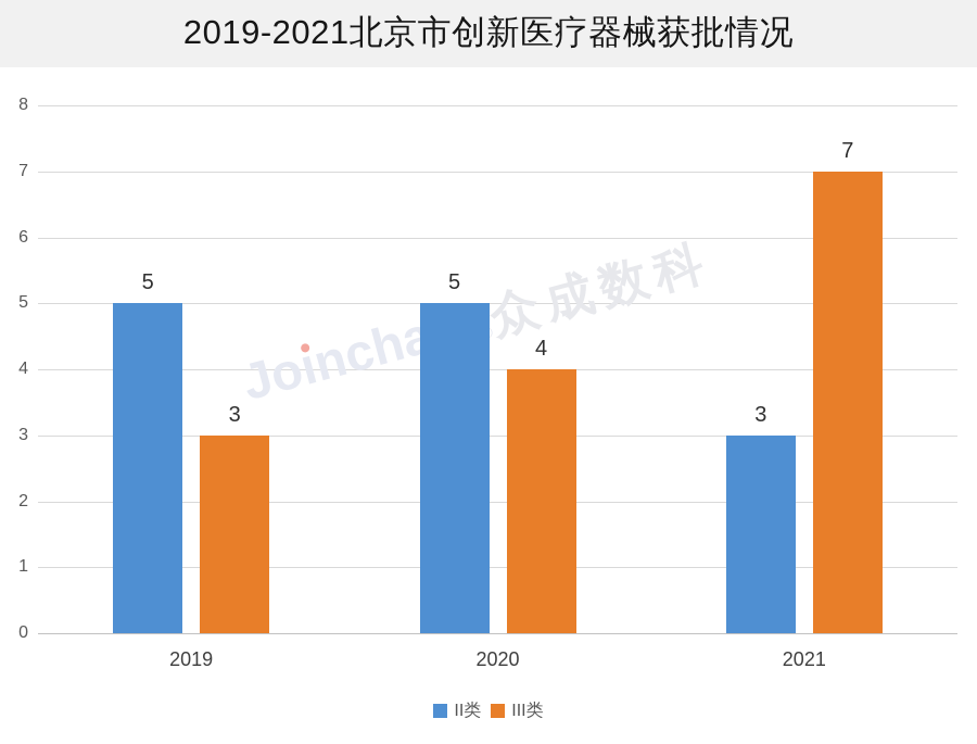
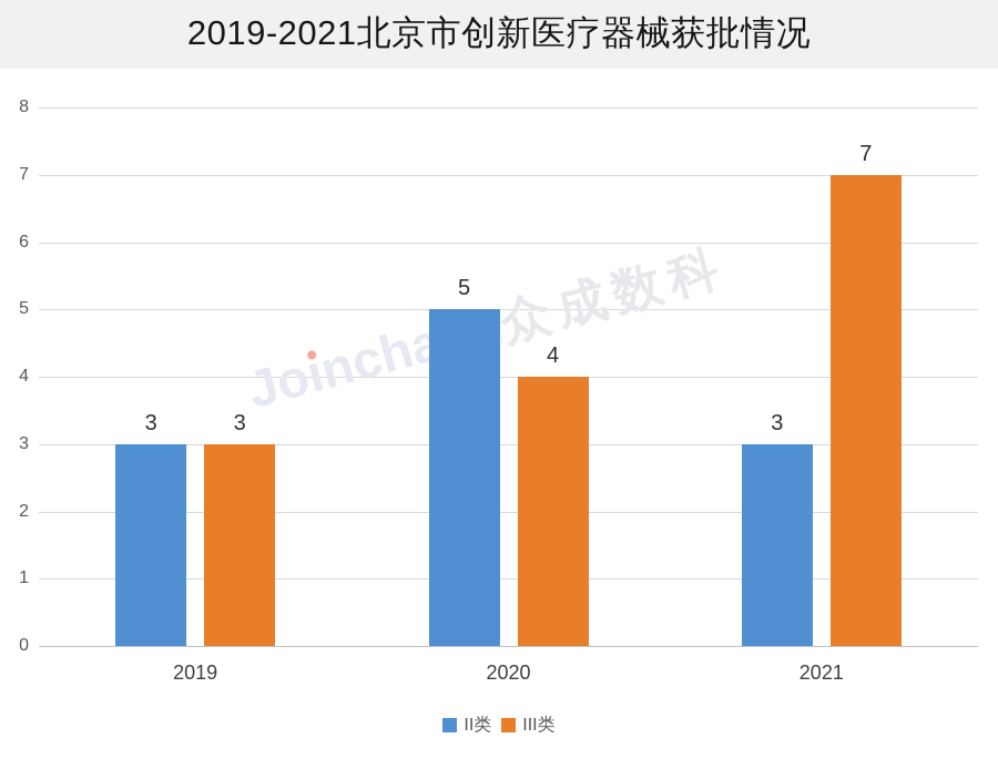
II类/2019: 5 -> 3
